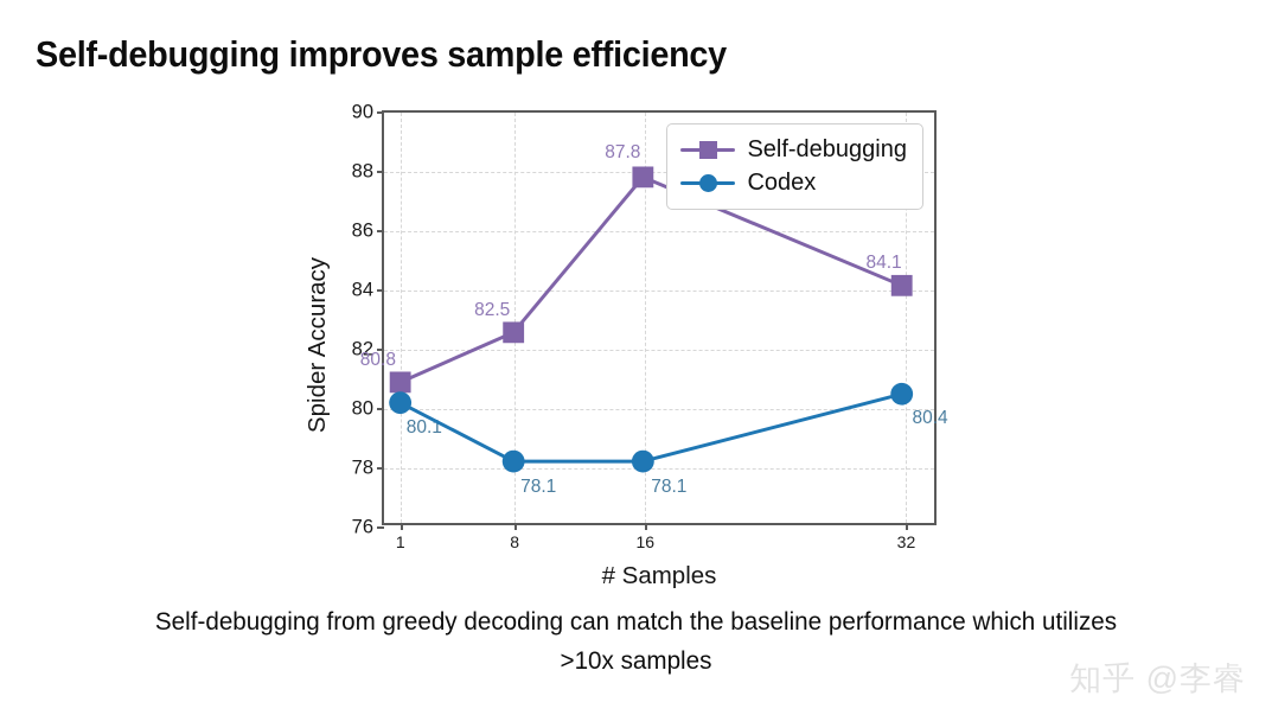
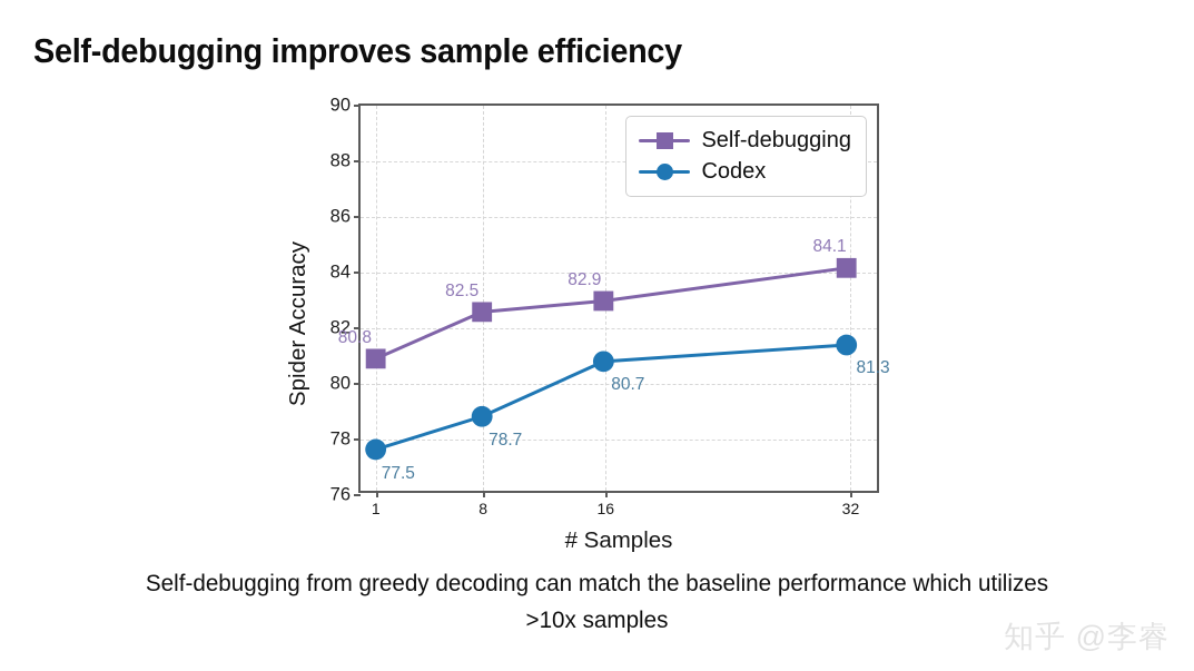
Codex/1: 80.1 -> 77.5
Codex/8: 78.1 -> 78.7
Self-debugging/16: 87.8 -> 82.9
Codex/16: 78.1 -> 80.7
Codex/32: 80.4 -> 81.3
